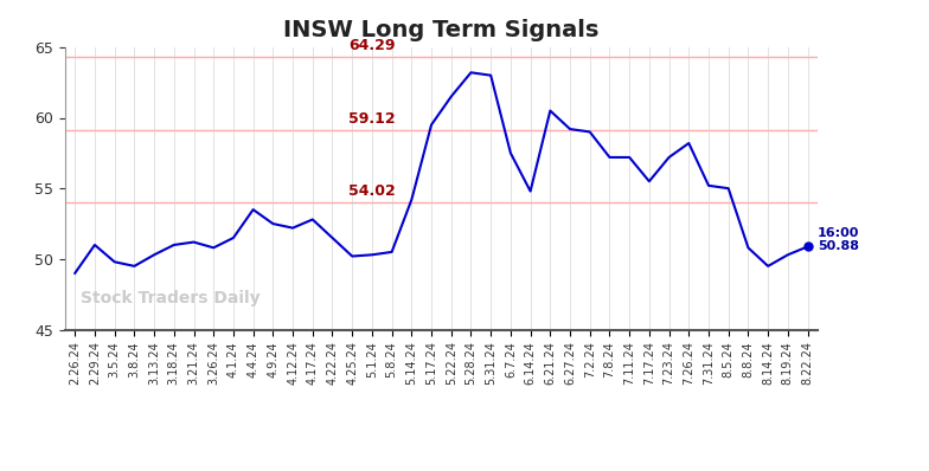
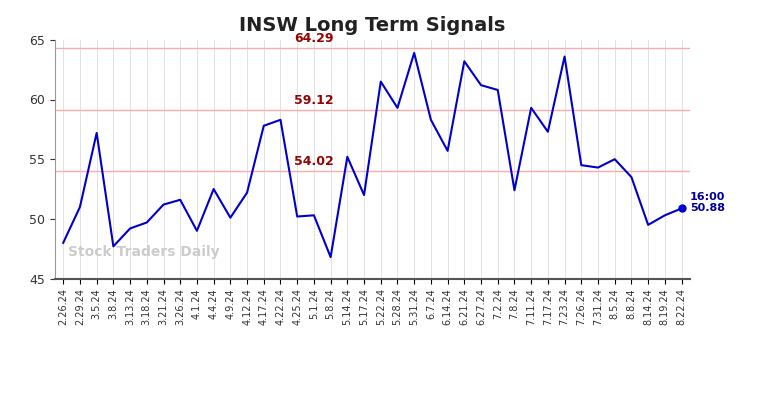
2.26.24: 49.0 -> 48.0
3.5.24: 49.8 -> 57.2
3.8.24: 49.5 -> 47.7
3.13.24: 50.3 -> 49.2
3.18.24: 51.0 -> 49.7
3.26.24: 50.8 -> 51.6
4.1.24: 51.5 -> 49.0
4.4.24: 53.5 -> 52.5
4.9.24: 52.5 -> 50.1
4.17.24: 52.8 -> 57.8
4.22.24: 51.5 -> 58.3
5.8.24: 50.5 -> 46.8
5.14.24: 54.2 -> 55.2
5.17.24: 59.5 -> 52.0
5.28.24: 63.2 -> 59.3
5.31.24: 63.0 -> 63.9
6.7.24: 57.5 -> 58.3
6.14.24: 54.8 -> 55.7
6.21.24: 60.5 -> 63.2
6.27.24: 59.2 -> 61.2
7.2.24: 59.0 -> 60.8
7.8.24: 57.2 -> 52.4
7.11.24: 57.2 -> 59.3
7.17.24: 55.5 -> 57.3
7.23.24: 57.2 -> 63.6
7.26.24: 58.2 -> 54.5
7.31.24: 55.2 -> 54.3
8.8.24: 50.8 -> 53.5
